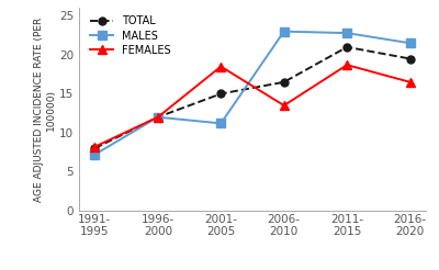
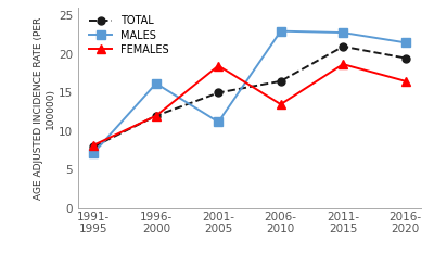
MALES/1996- 2000: 12.0 -> 16.2
